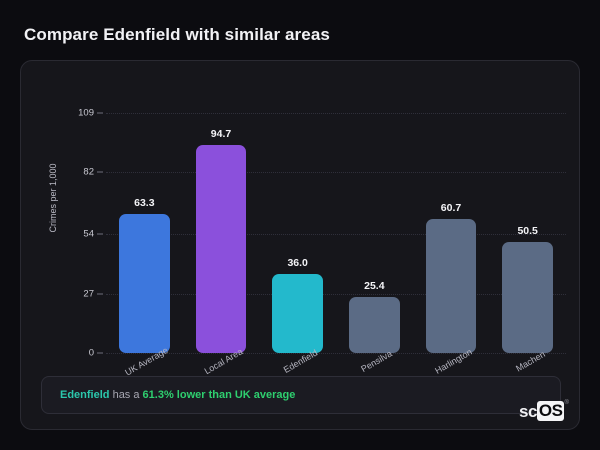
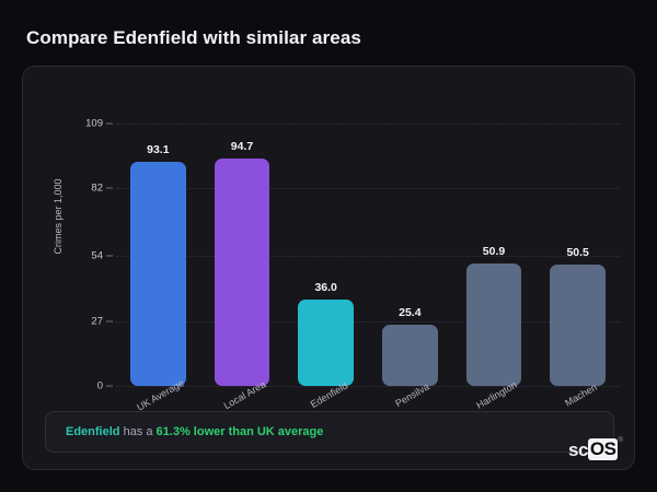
UK Average: 63.3 -> 93.1
Harlington: 60.7 -> 50.9
